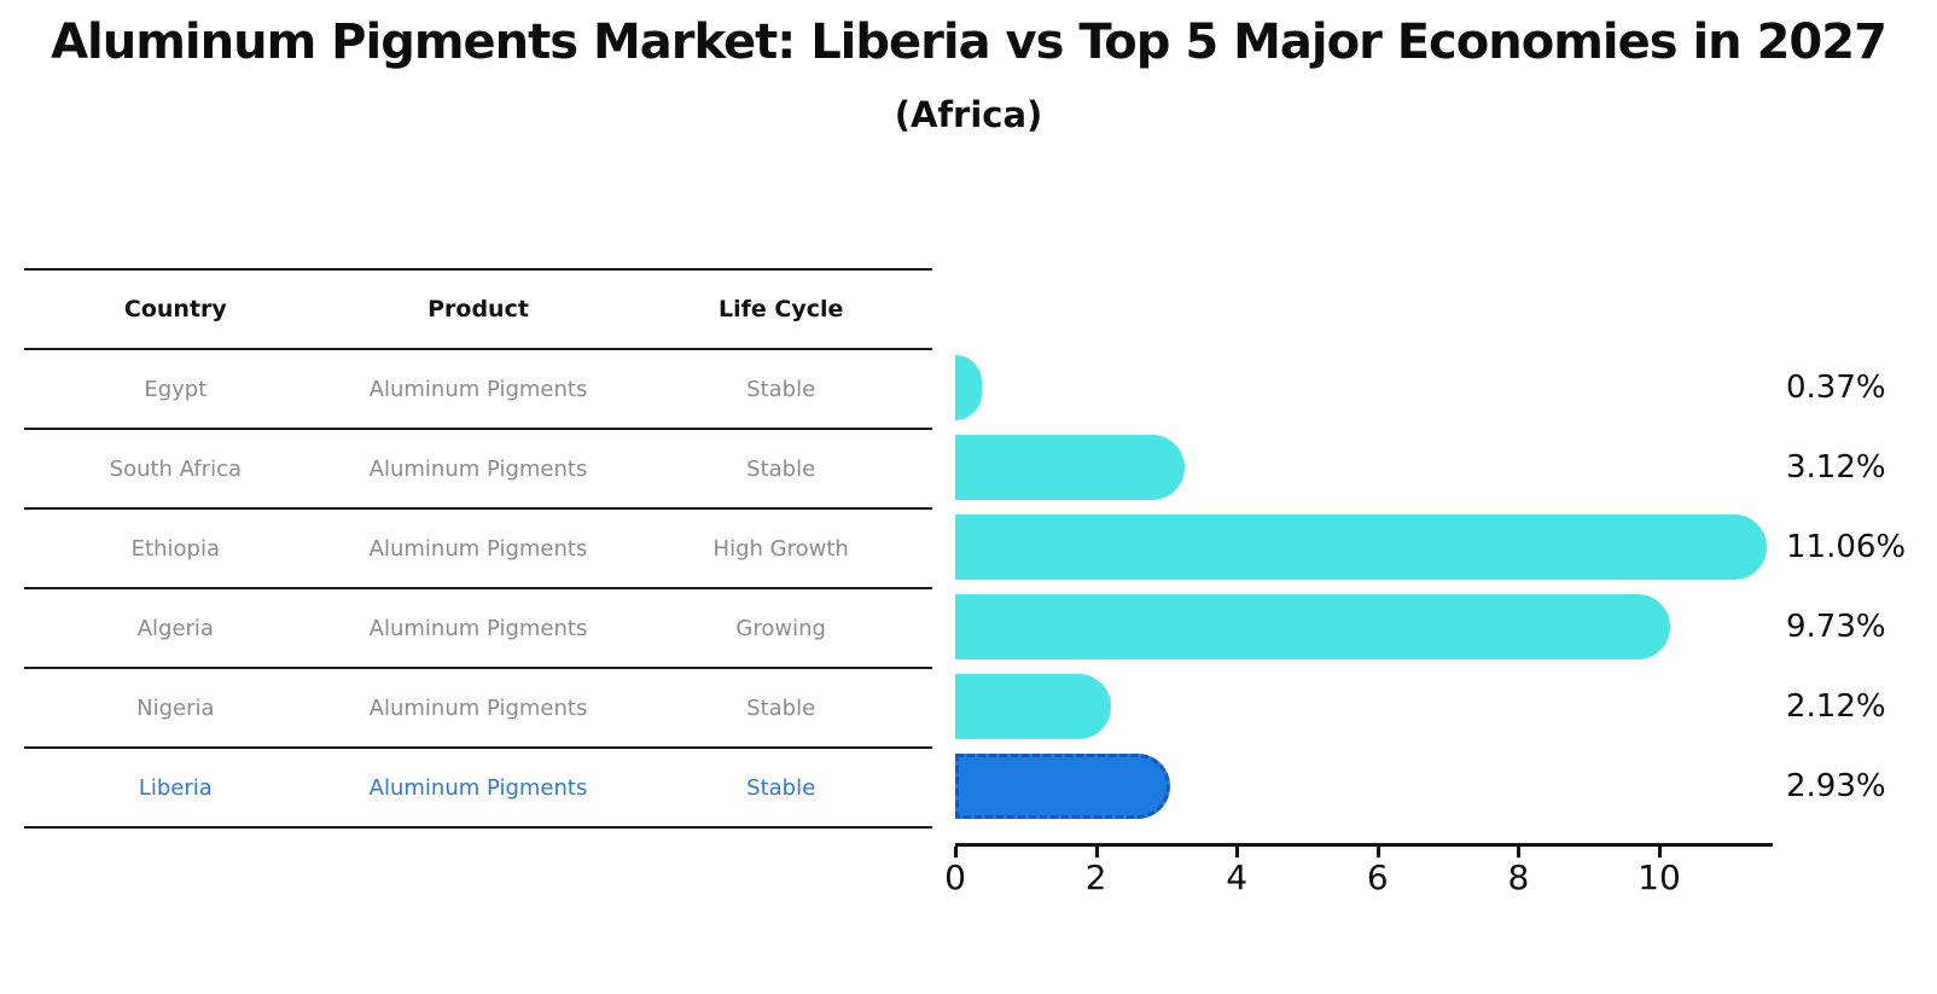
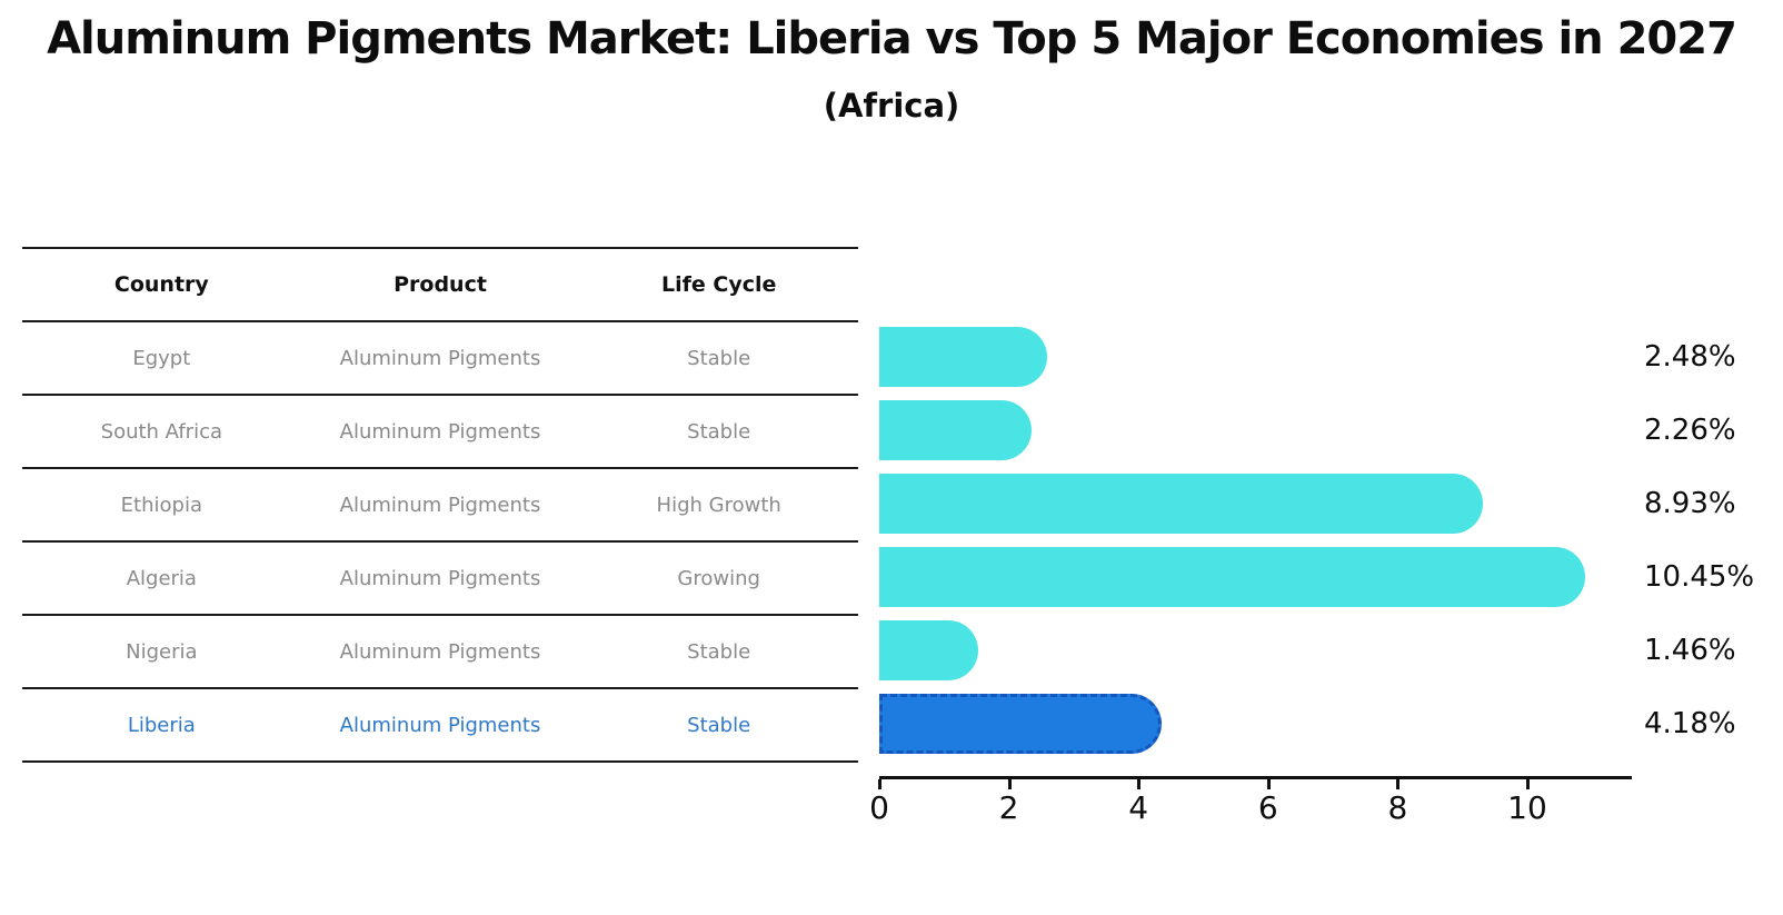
Egypt: 0.37% -> 2.48%
South Africa: 3.12% -> 2.26%
Ethiopia: 11.06% -> 8.93%
Algeria: 9.73% -> 10.45%
Nigeria: 2.12% -> 1.46%
Liberia: 2.93% -> 4.18%
